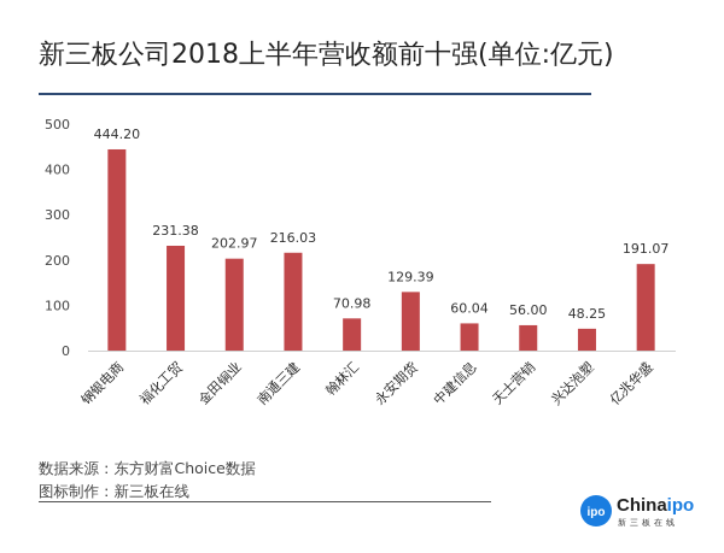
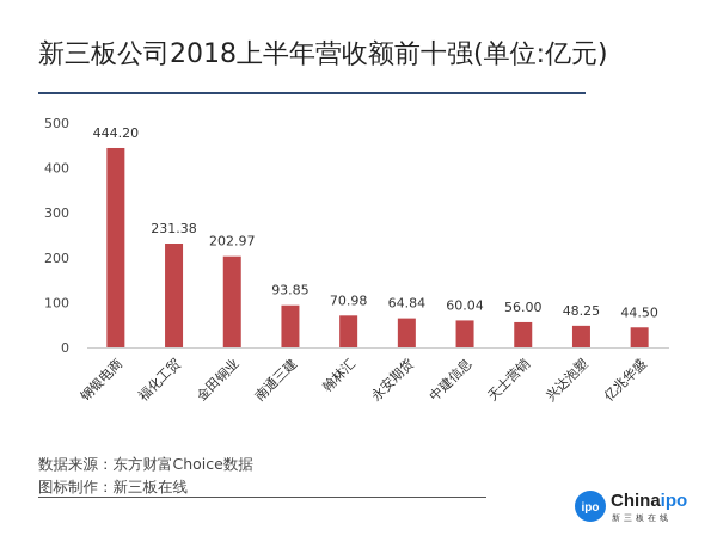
南通三建: 216.03 -> 93.85
永安期货: 129.39 -> 64.84
亿兆华盛: 191.07 -> 44.50
